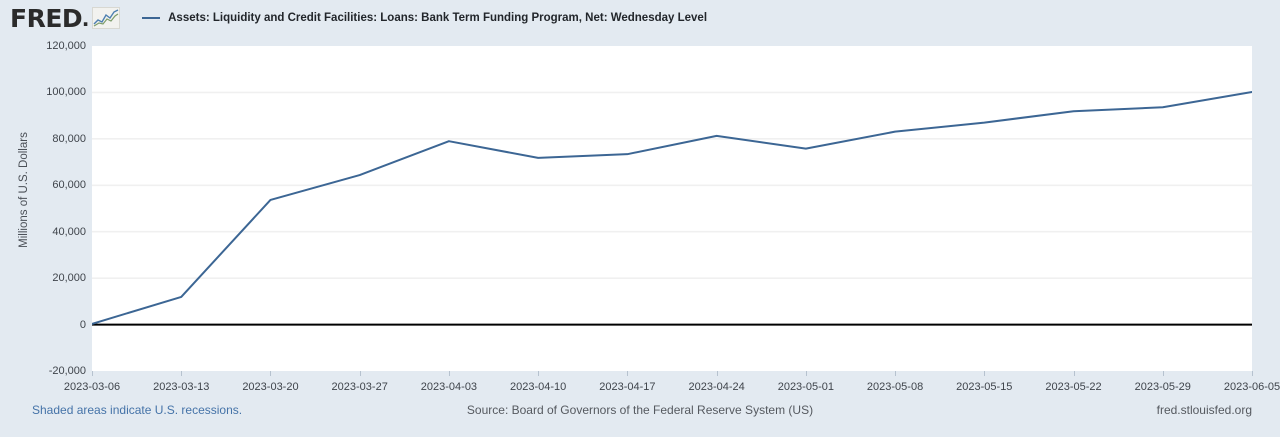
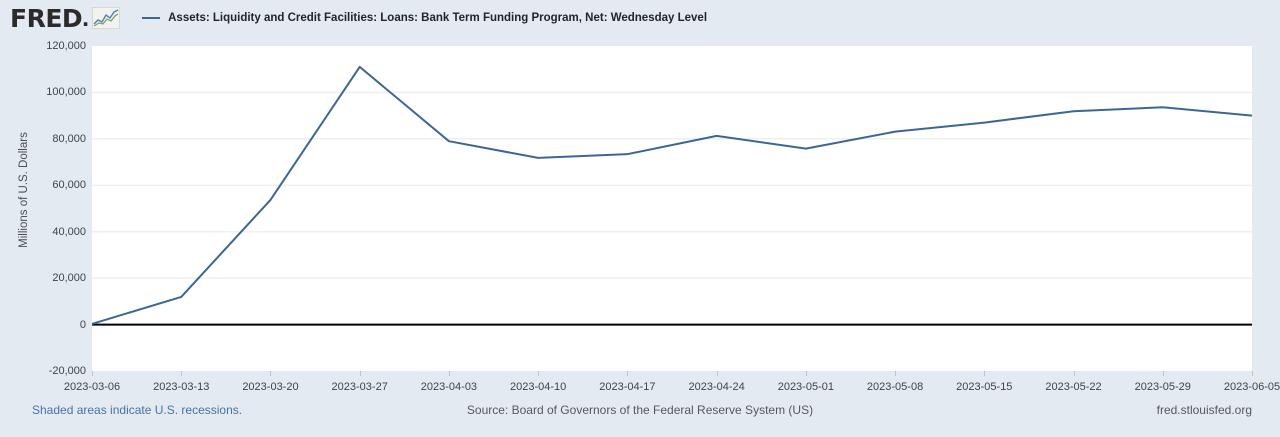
2023-03-27: 64000 -> 111000
2023-06-05: 100000 -> 90000
